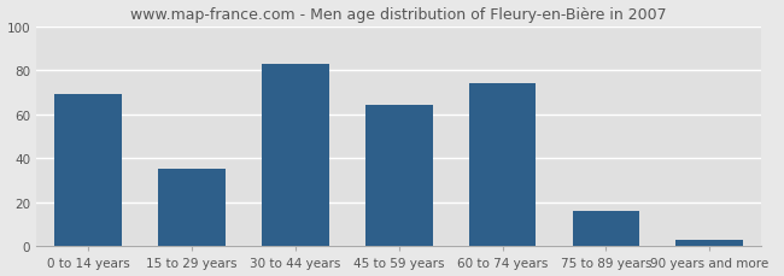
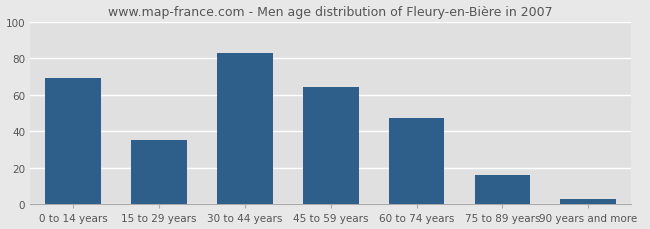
60 to 74 years: 74 -> 47
